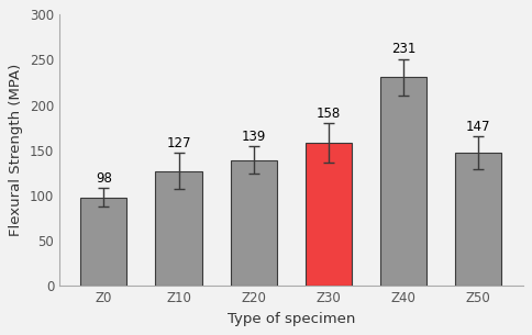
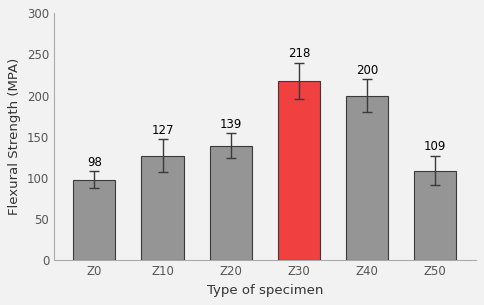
Z30: 158 -> 218
Z40: 231 -> 200
Z50: 147 -> 109
